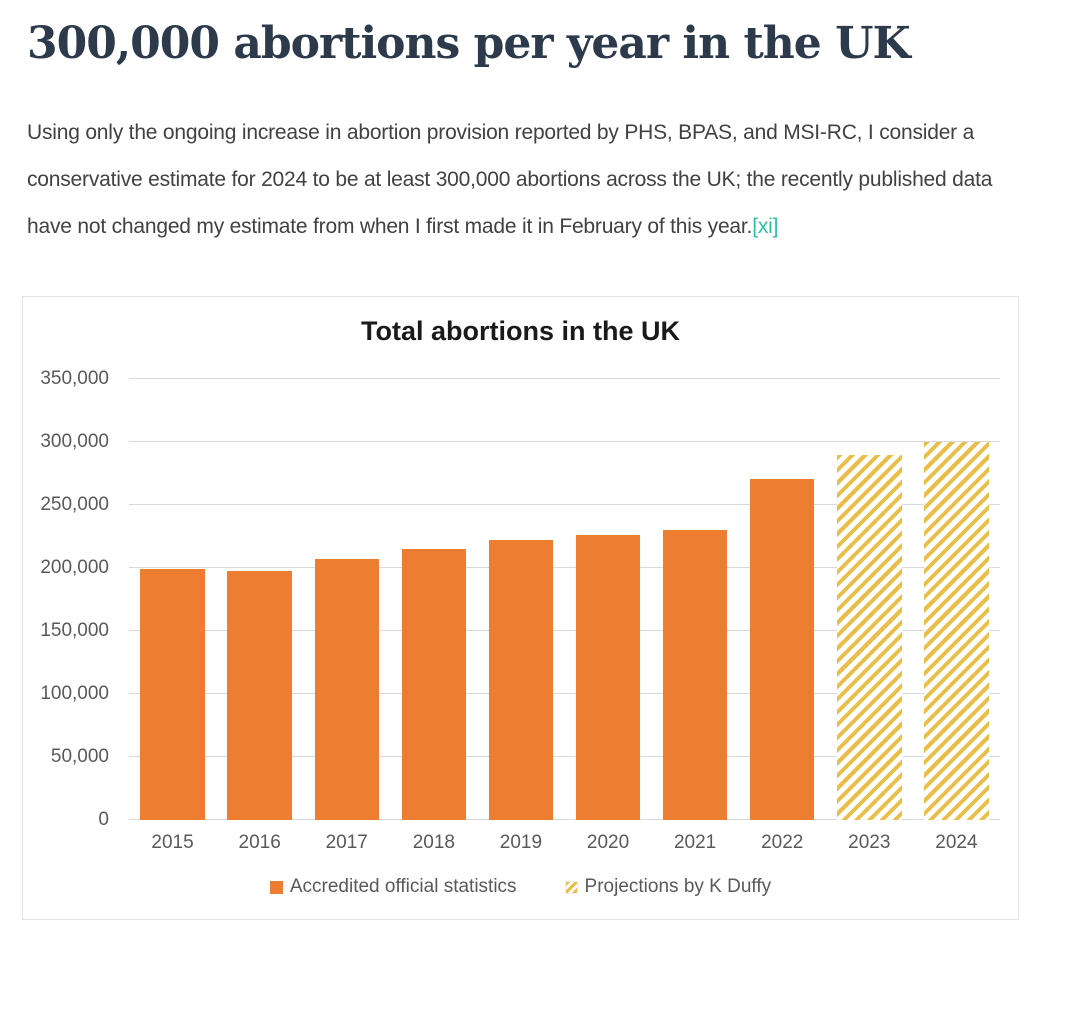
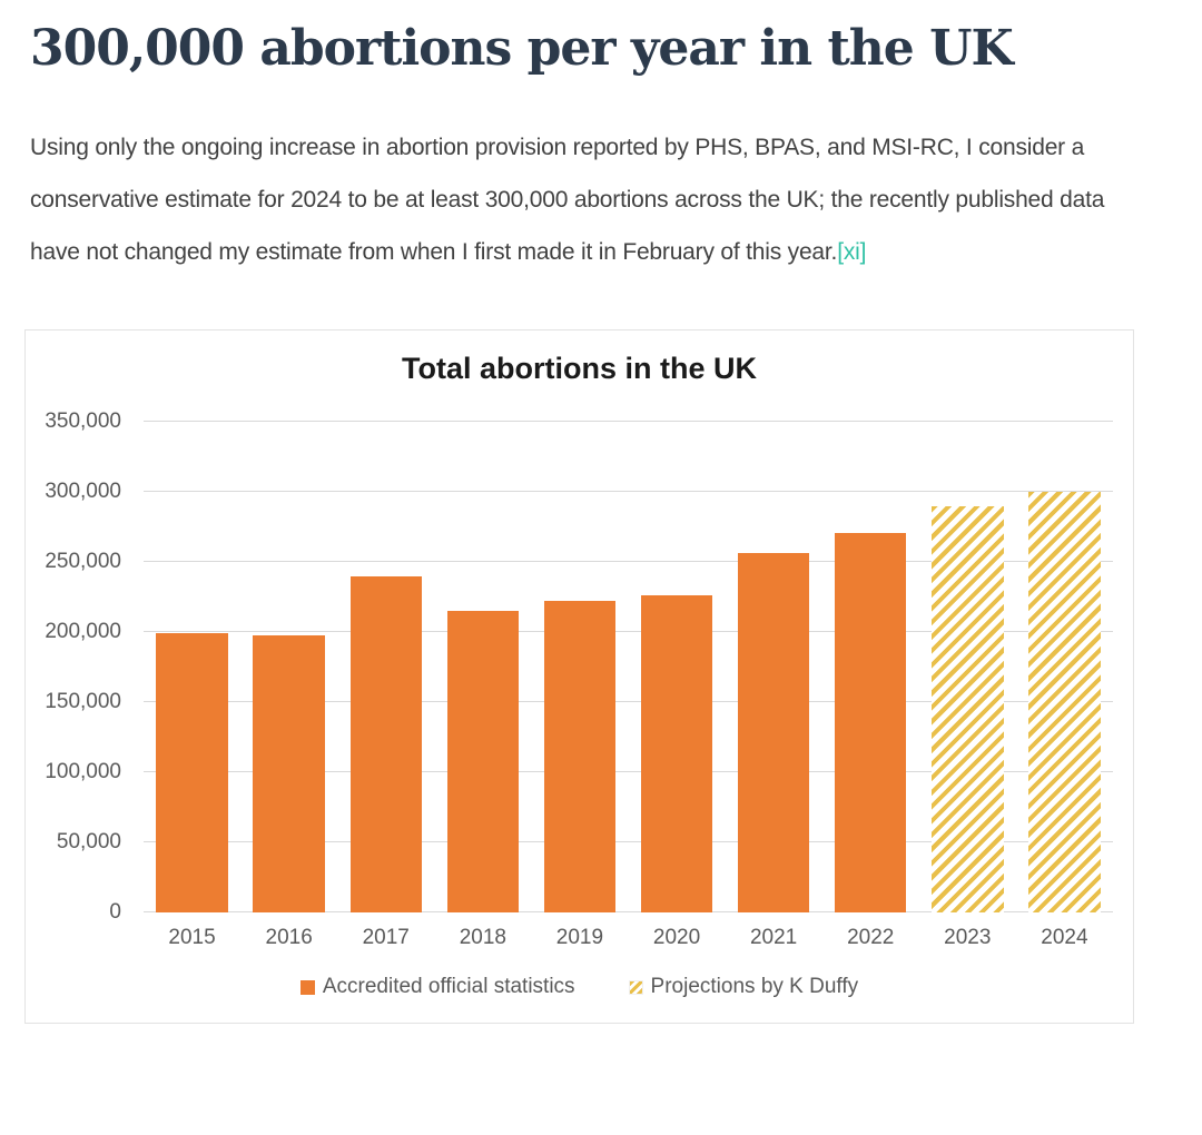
Accredited official statistics/2017: 207000 -> 240000
Accredited official statistics/2021: 230000 -> 256000
